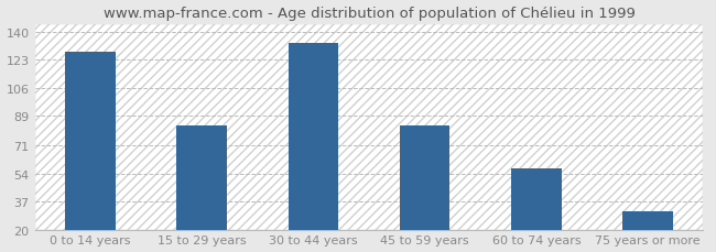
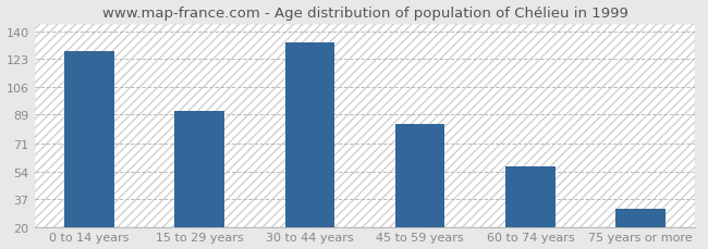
15 to 29 years: 83 -> 91
